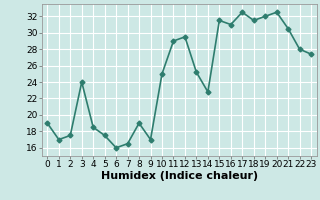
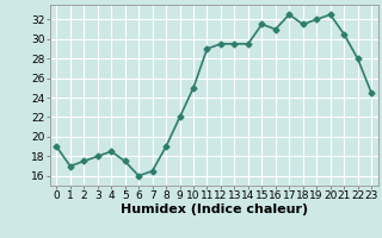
3: 24.0 -> 18.0
9: 17.0 -> 22.0
13: 25.2 -> 29.5
14: 22.8 -> 29.5
23: 27.4 -> 24.5
